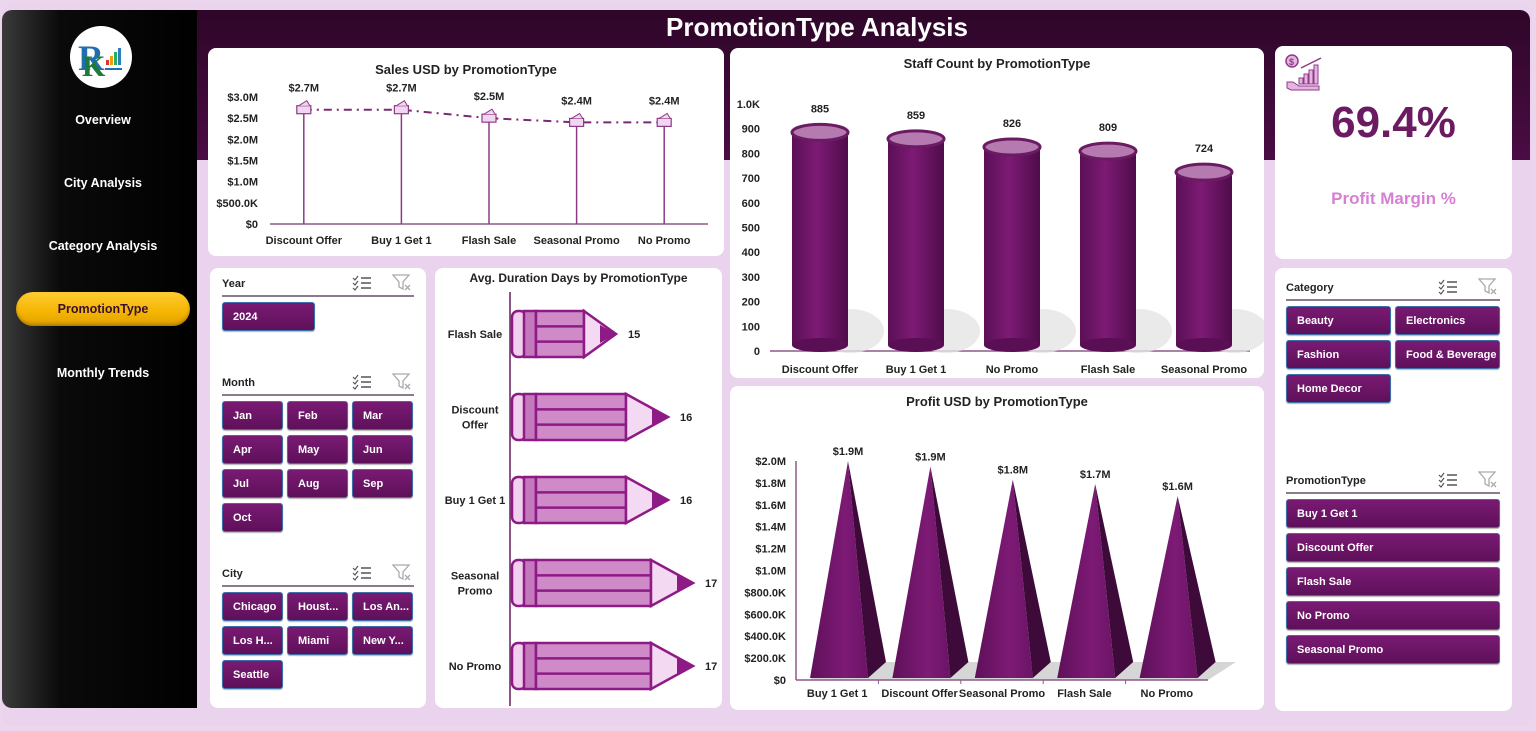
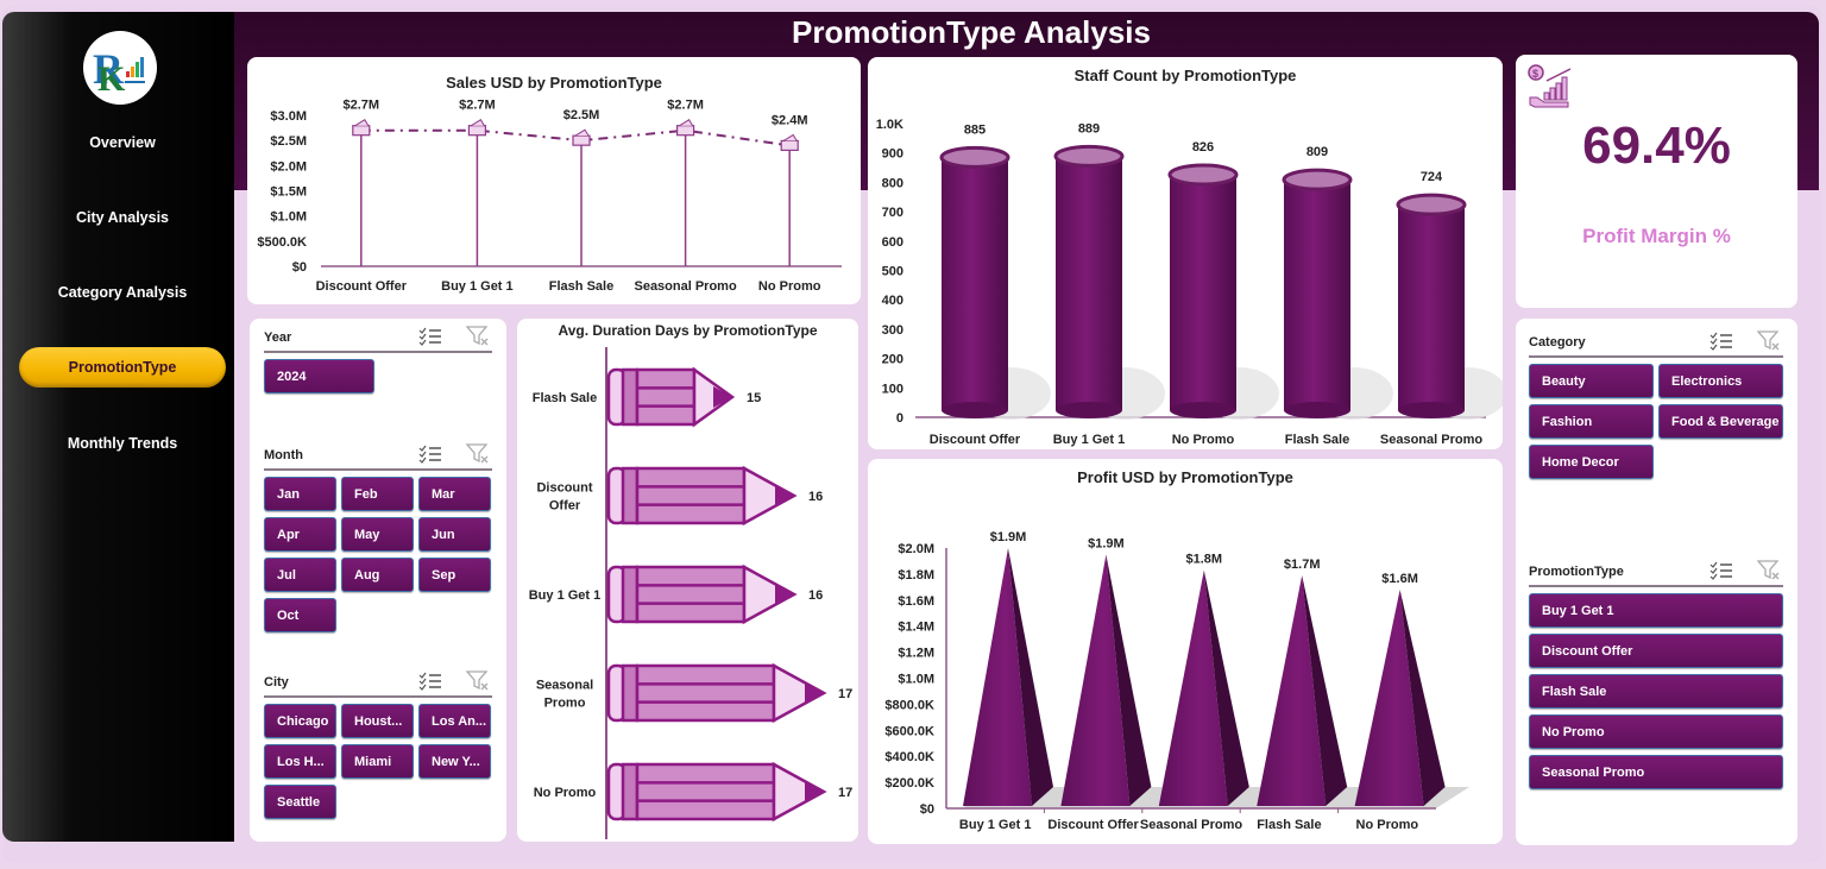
Sales USD by PromotionType/Seasonal Promo: $2.4M -> $2.7M
Staff Count by PromotionType/Buy 1 Get 1: 859 -> 889
